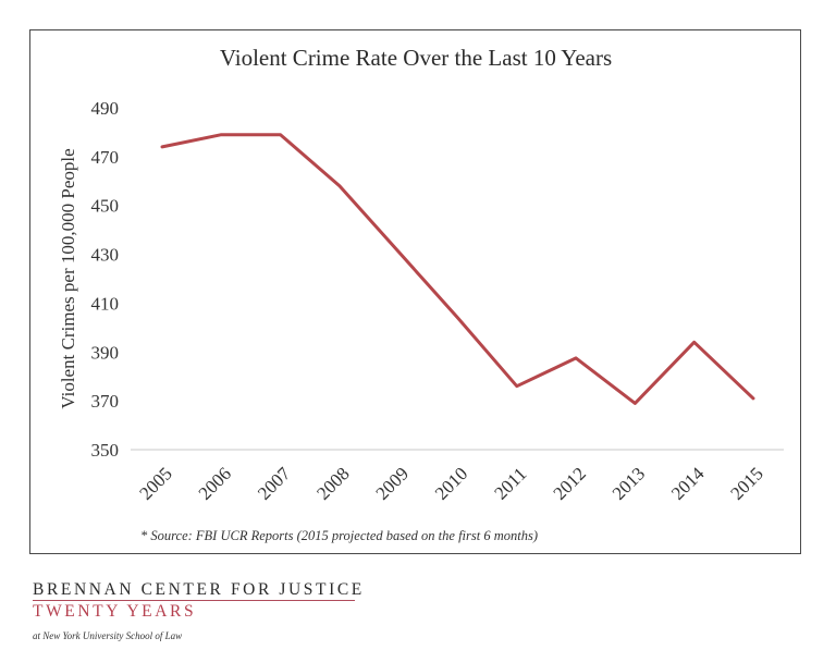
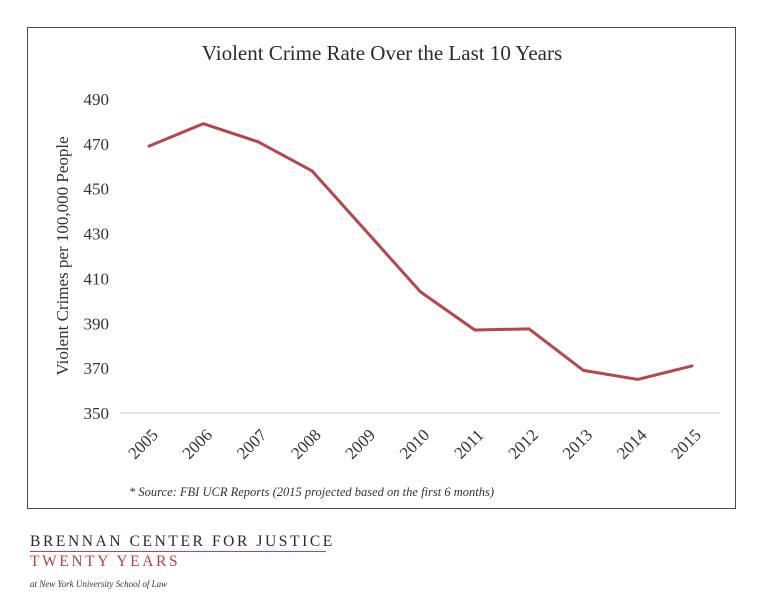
2005: 474 -> 469
2007: 479 -> 471
2011: 376 -> 387
2014: 394 -> 365
